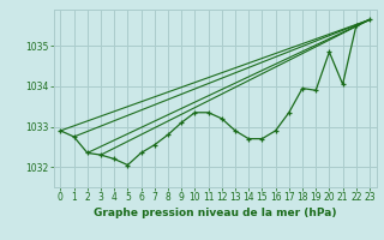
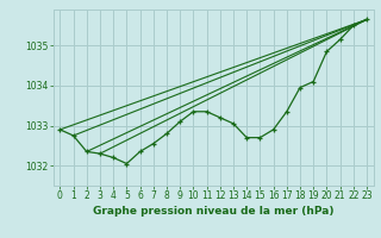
13: 1032.90 -> 1033.05
19: 1033.90 -> 1034.10
21: 1034.05 -> 1035.15
